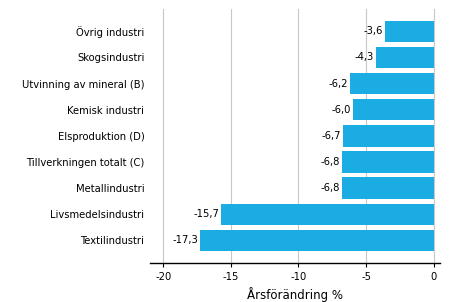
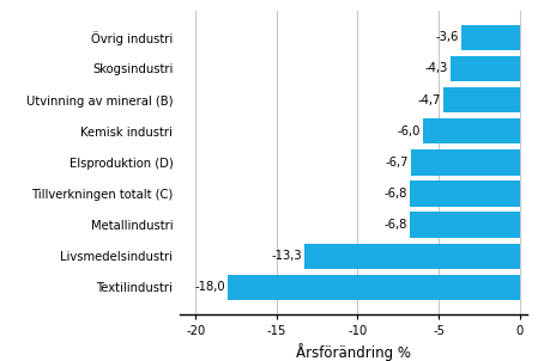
Utvinning av mineral (B): -6,2 -> -4,7
Livsmedelsindustri: -15,7 -> -13,3
Textilindustri: -17,3 -> -18,0
